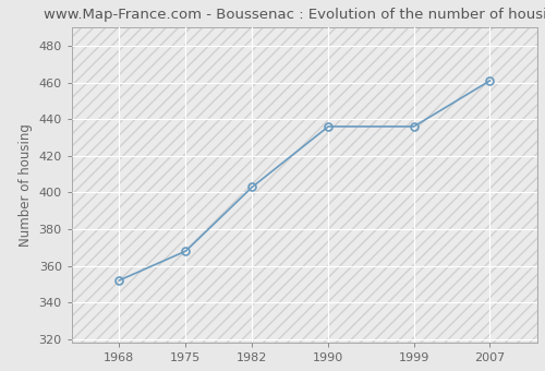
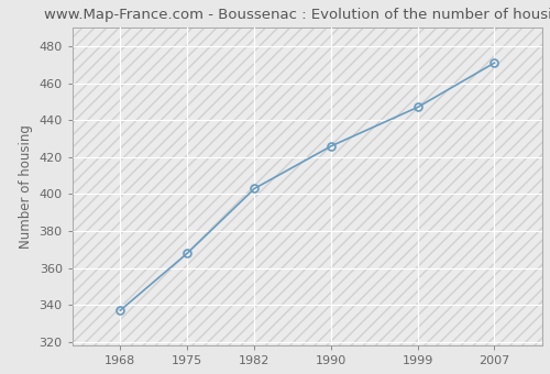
1968: 352 -> 337
1990: 436 -> 426
1999: 436 -> 447
2007: 461 -> 471
